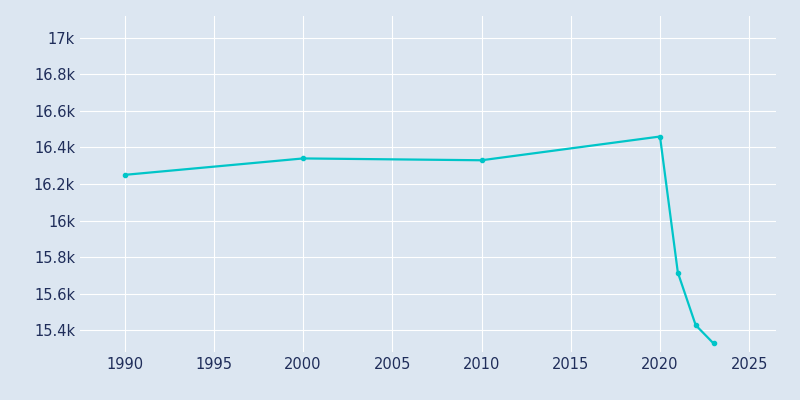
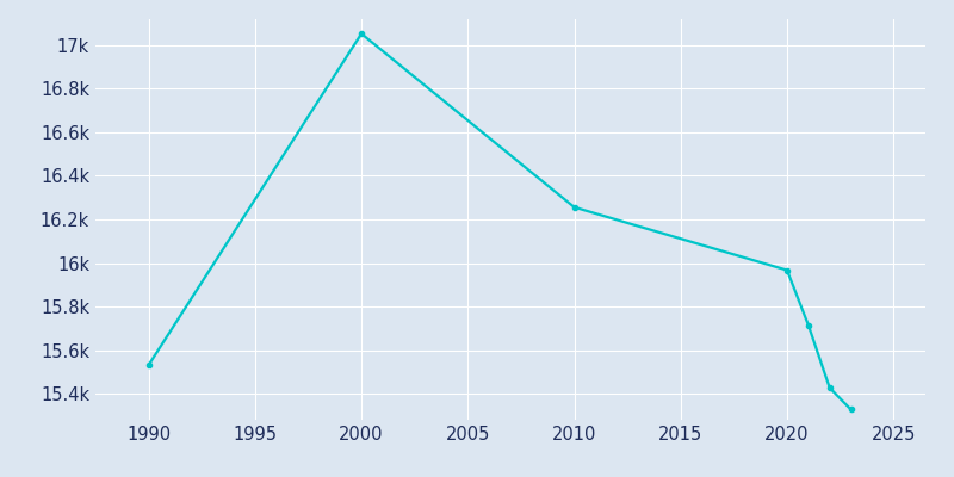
1990: 16.25k -> 15.53k
2000: 16.34k -> 17.05k
2010: 16.33k -> 16.26k
2020: 16.46k -> 15.97k
